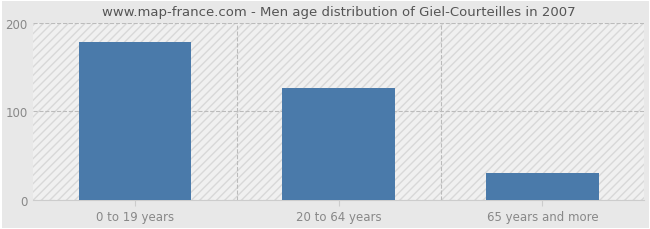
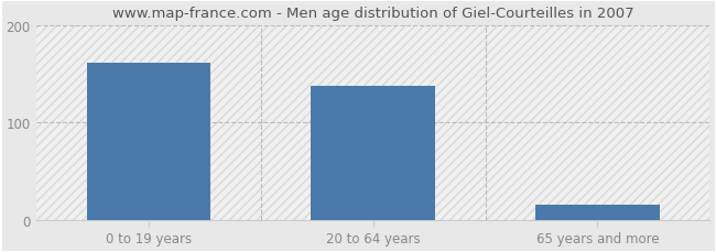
0 to 19 years: 178 -> 162
20 to 64 years: 127 -> 138
65 years and more: 30 -> 16
